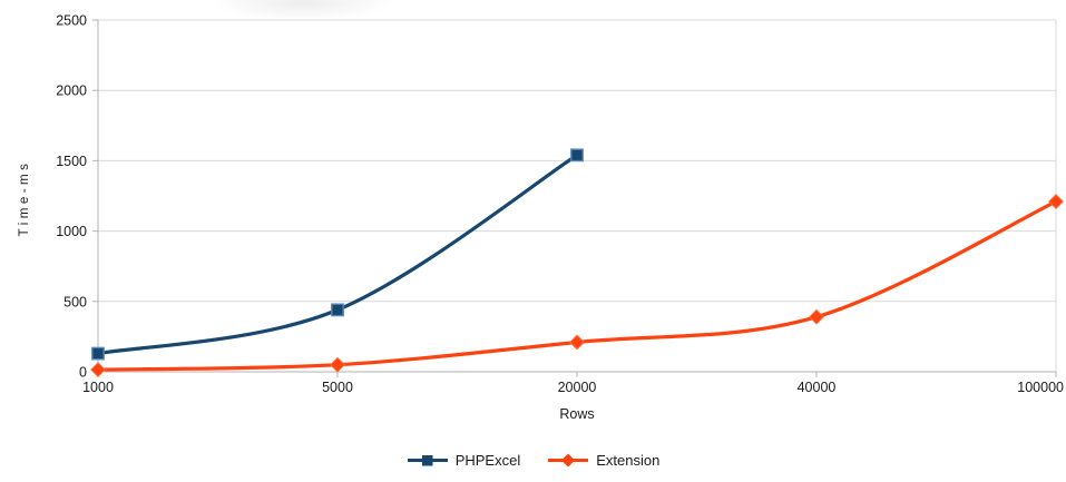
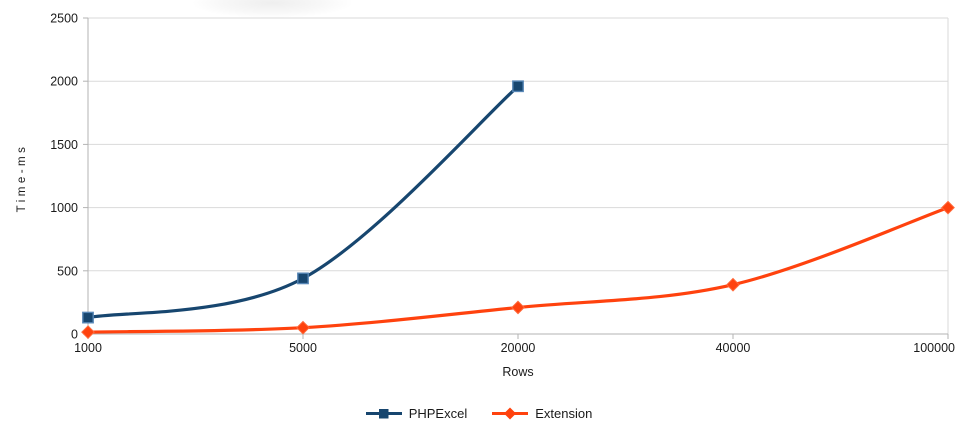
PHPExcel/20000: 1540 -> 1960
Extension/100000: 1210 -> 1000
